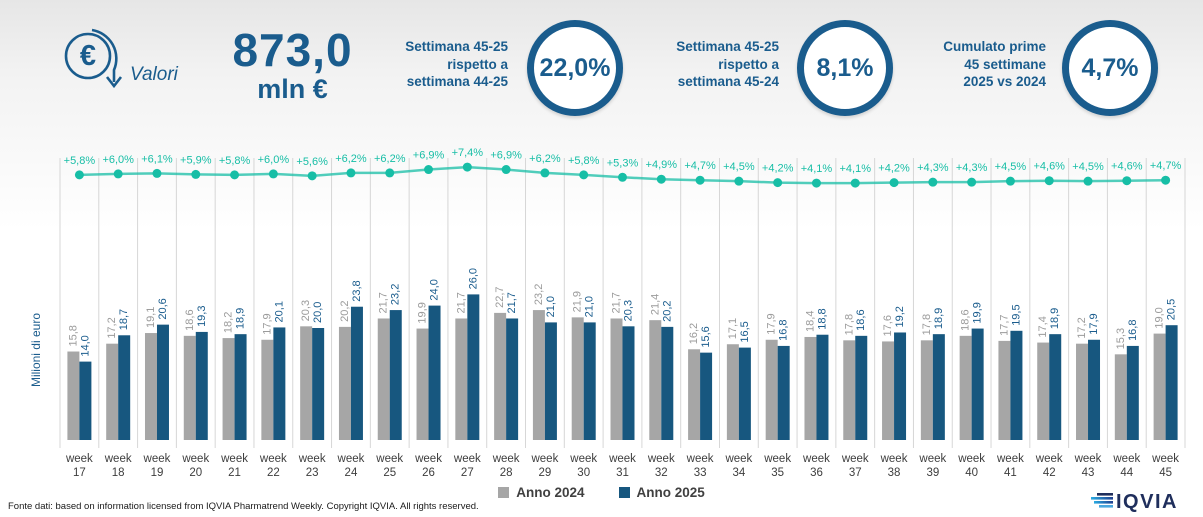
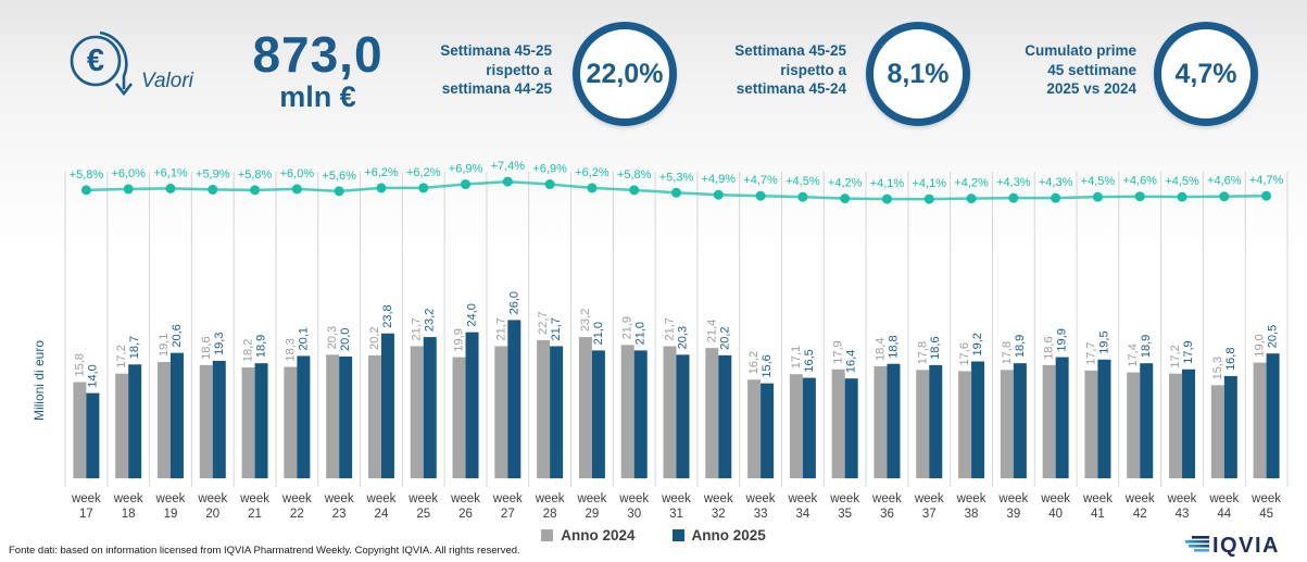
Anno 2024/week 22: 17,9 -> 18,3
Anno 2025/week 35: 16,8 -> 16,4
